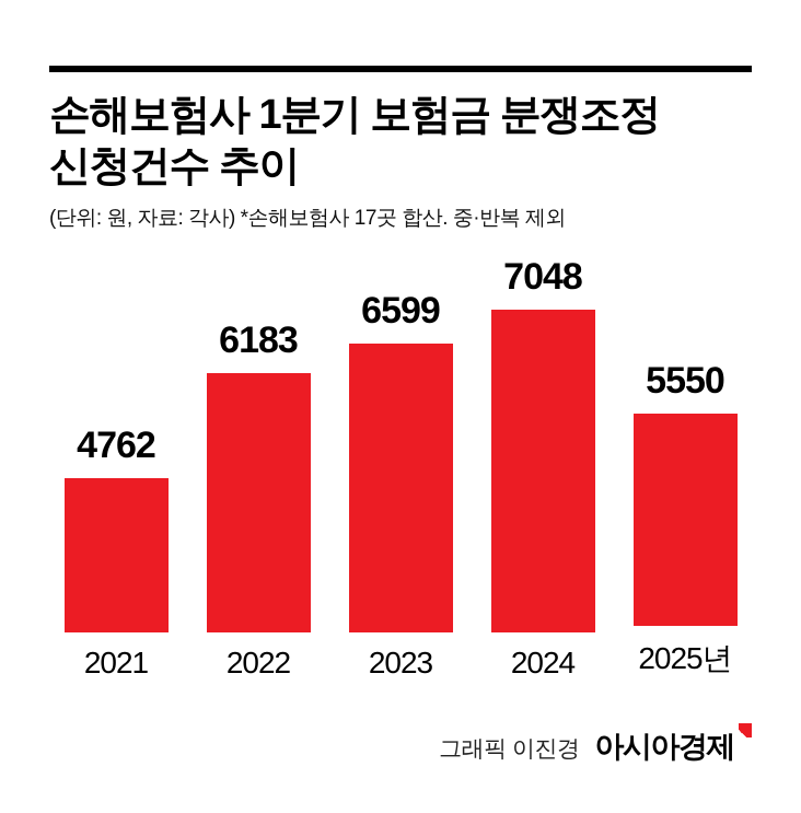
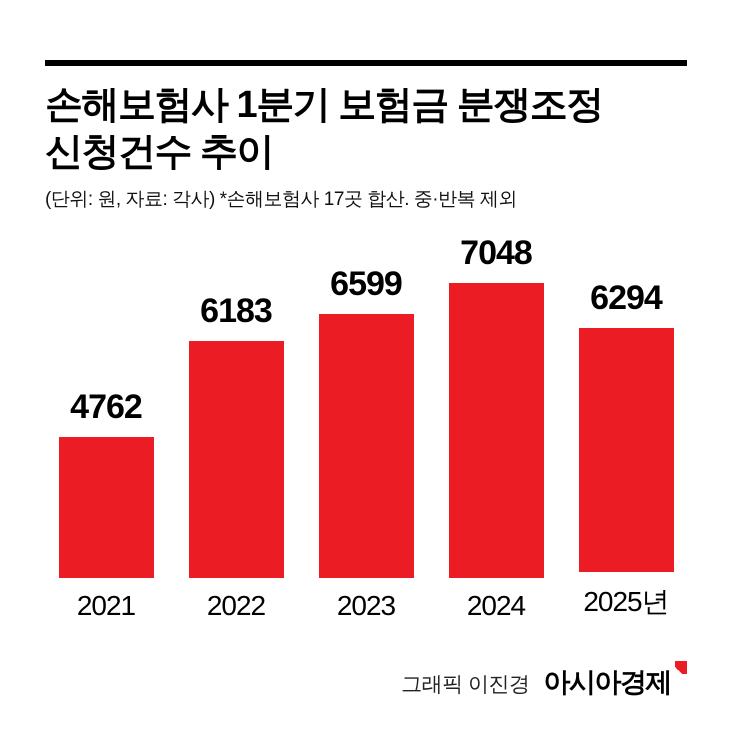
2025년: 5550 -> 6294
